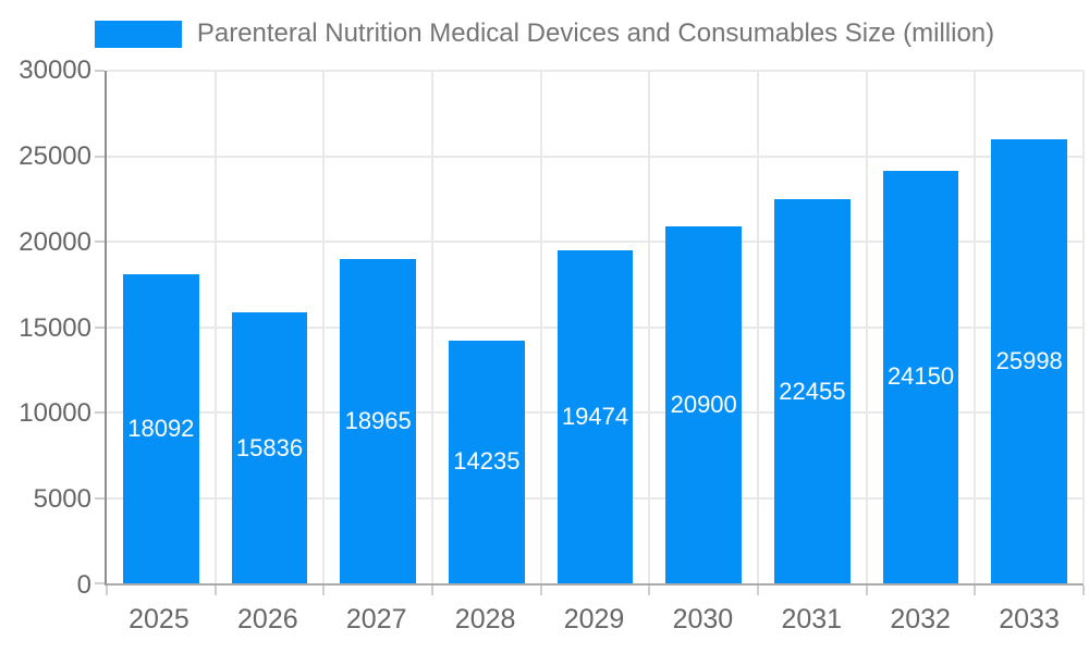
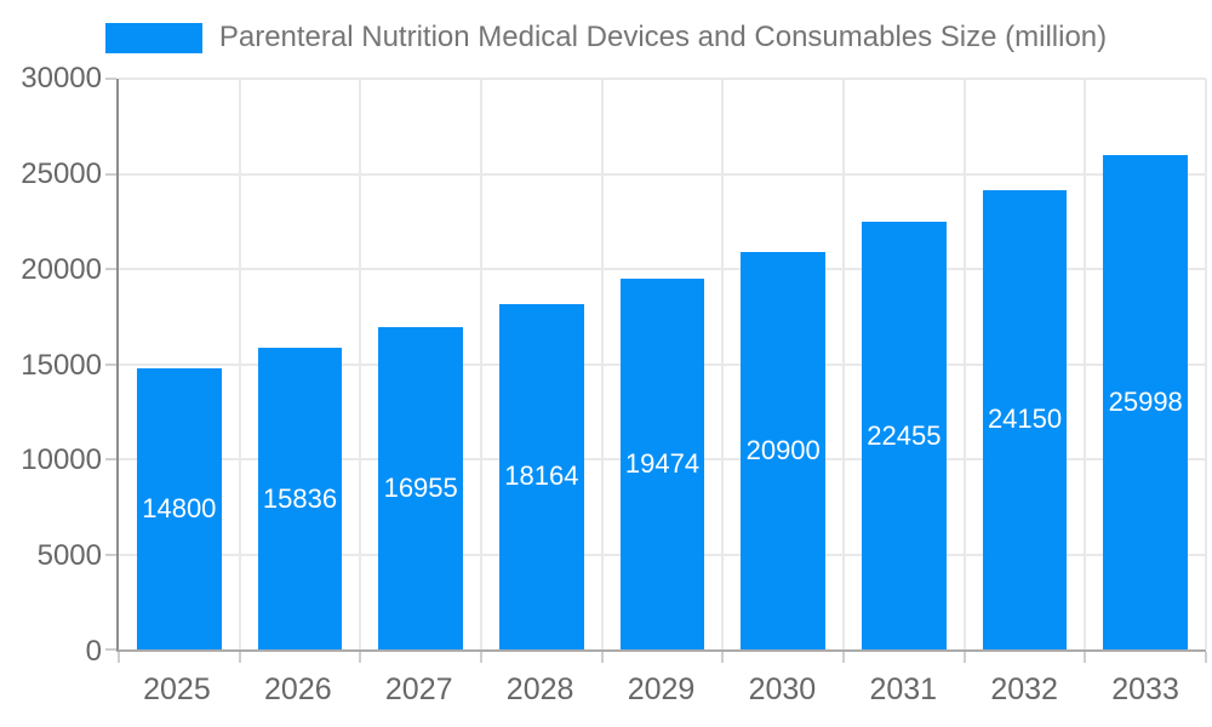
2025: 18092 -> 14800
2027: 18965 -> 16955
2028: 14235 -> 18164
